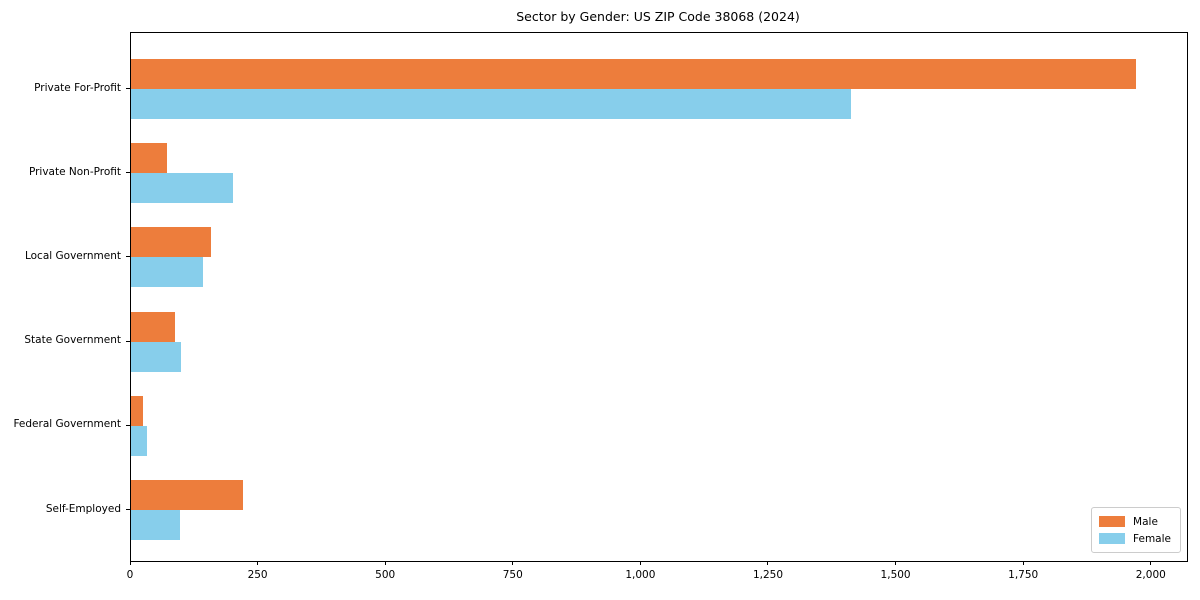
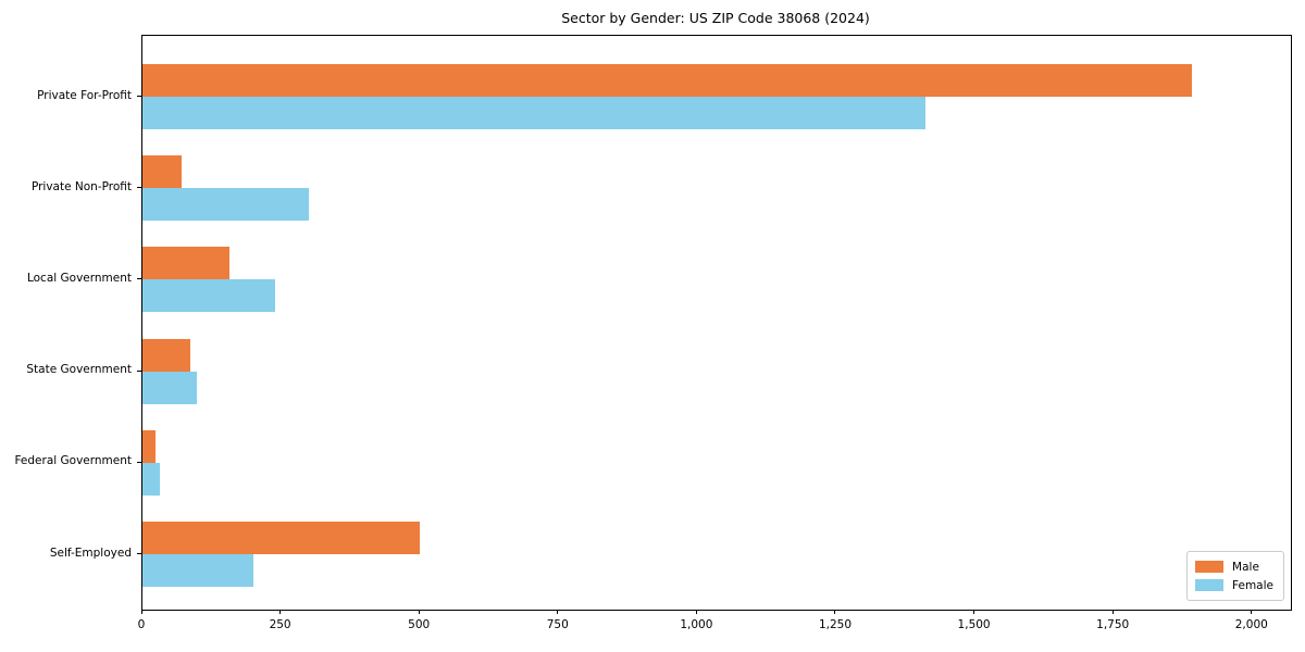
Male/Private For-Profit: 1970 -> 1890
Female/Private Non-Profit: 200 -> 300
Female/Local Government: 140 -> 240
Male/Self-Employed: 220 -> 500
Female/Self-Employed: 100 -> 200
